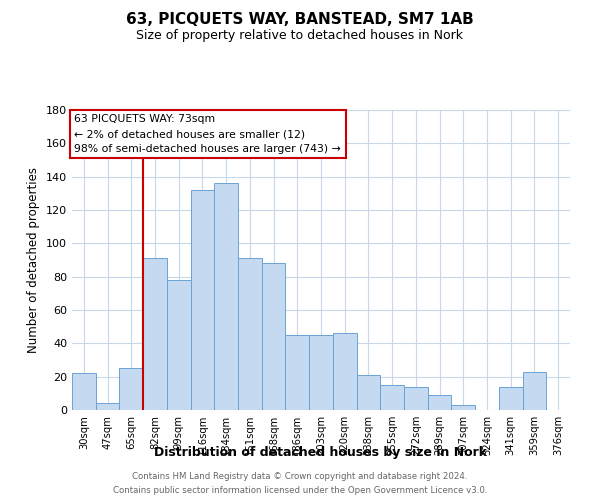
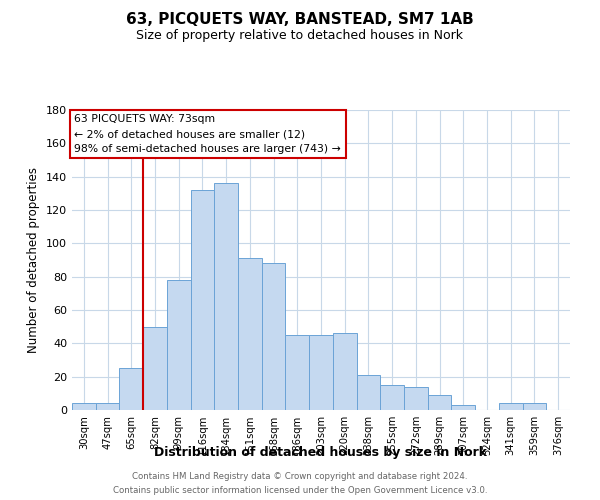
30sqm: 22 -> 4
82sqm: 91 -> 50
341sqm: 14 -> 4
359sqm: 23 -> 4
